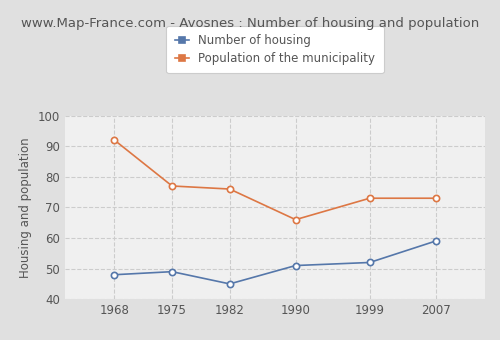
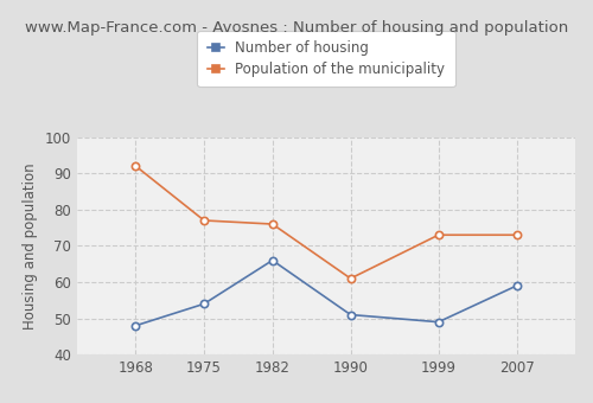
Number of housing/1975: 49 -> 54
Number of housing/1982: 45 -> 66
Population of the municipality/1990: 66 -> 61
Number of housing/1999: 52 -> 49
